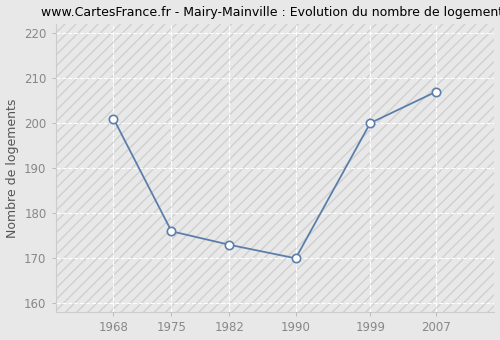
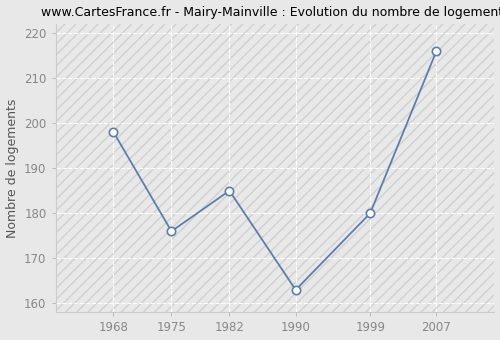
1968: 201 -> 198
1982: 173 -> 185
1990: 170 -> 163
1999: 200 -> 180
2007: 207 -> 216
